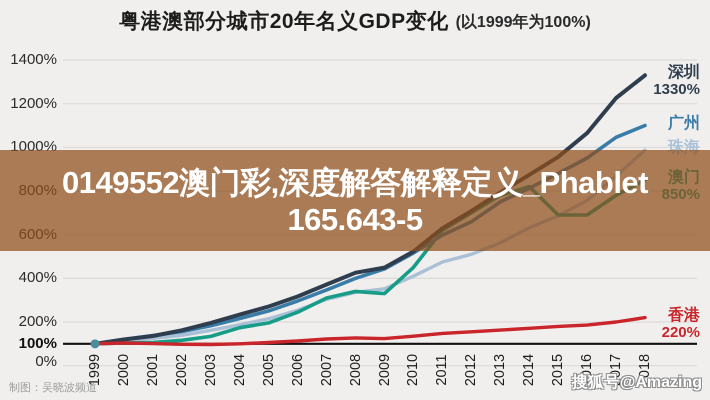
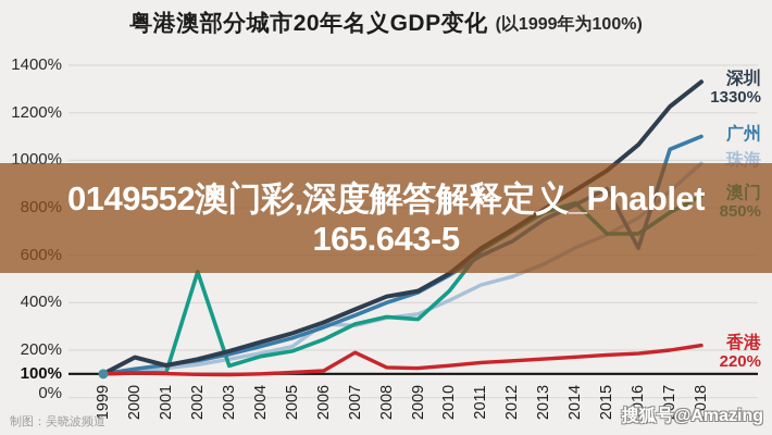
深圳/2000: 120% -> 170%
澳门/2002: 120% -> 530%
珠海/2006: 250% -> 310%
香港/2007: 120% -> 190%
广州/2016: 950% -> 630%
